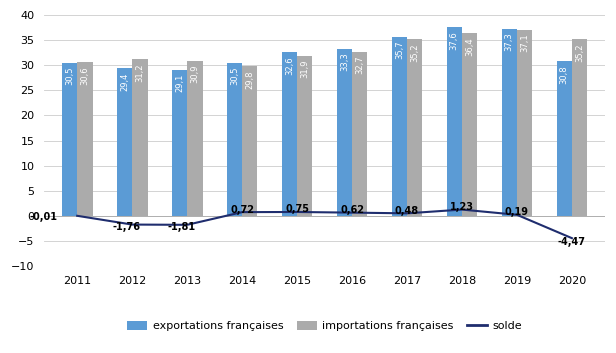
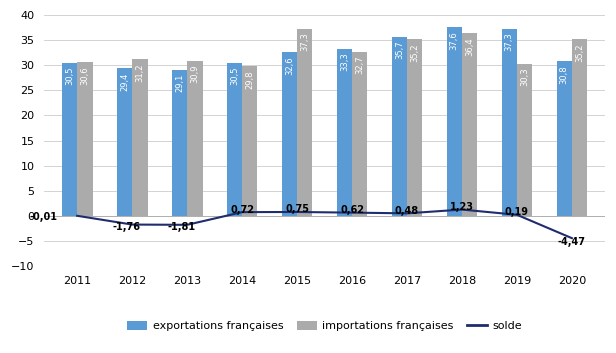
importations françaises/2015: 31,9 -> 37,3
importations françaises/2019: 37,1 -> 30,3
